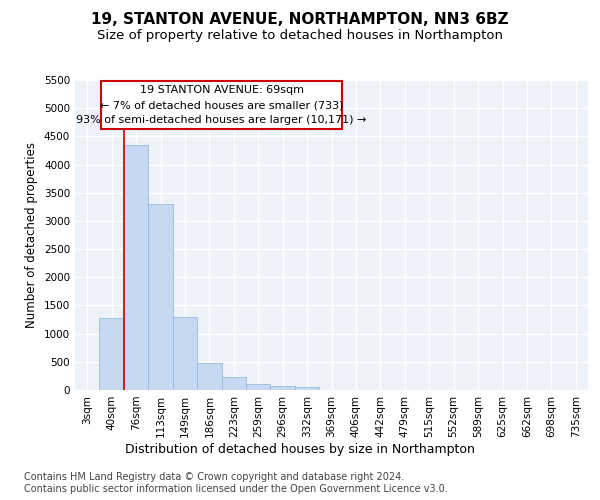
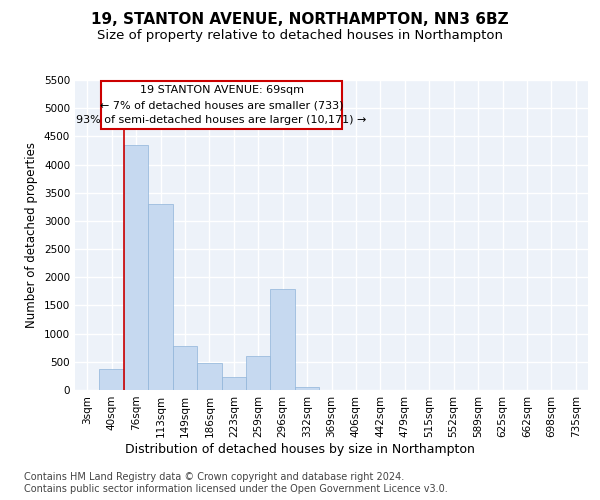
40sqm: 1280 -> 380
149sqm: 1300 -> 780
259sqm: 110 -> 600
296sqm: 60 -> 1800
